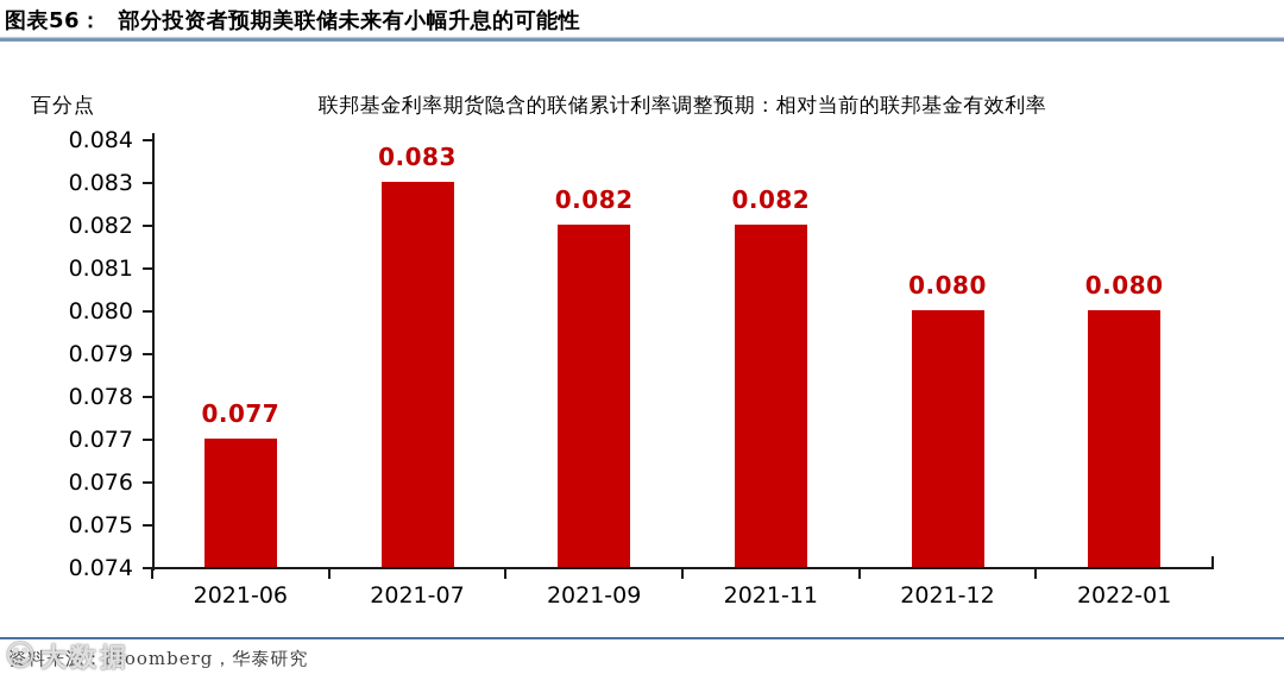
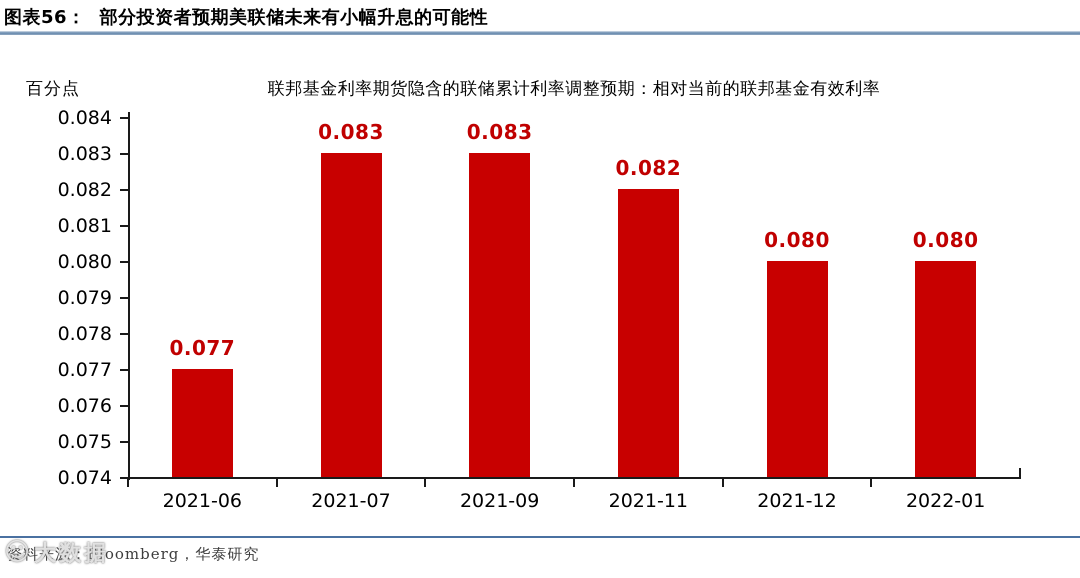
2021-09: 0.082 -> 0.083
